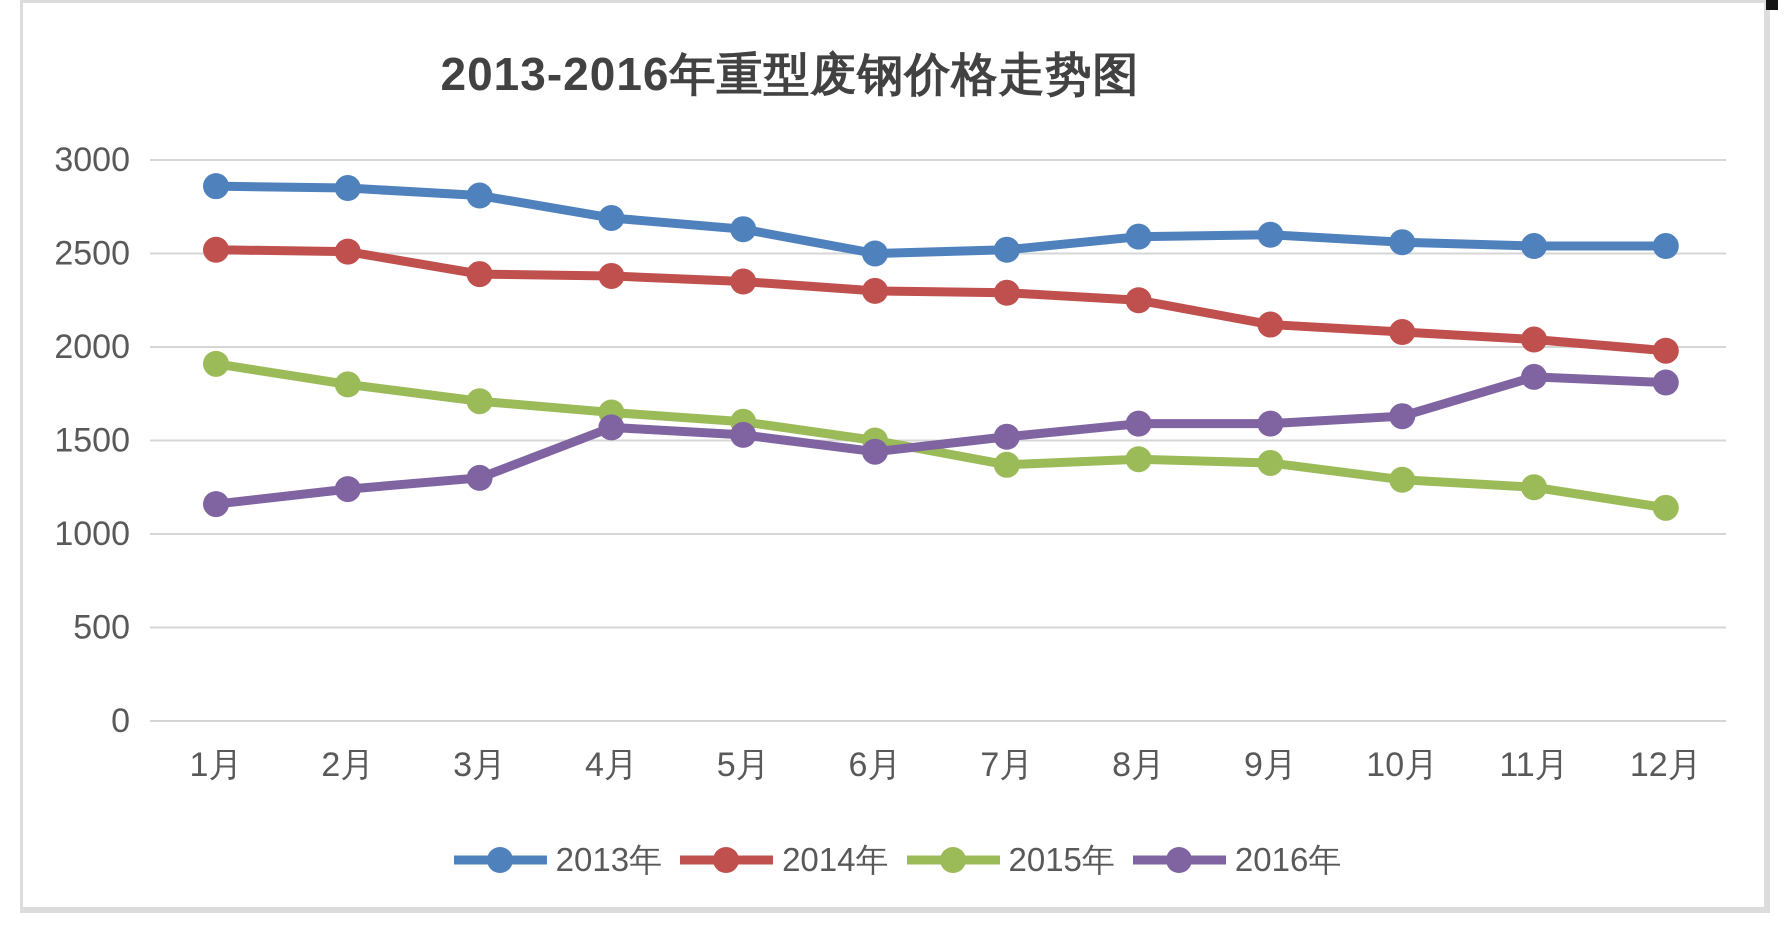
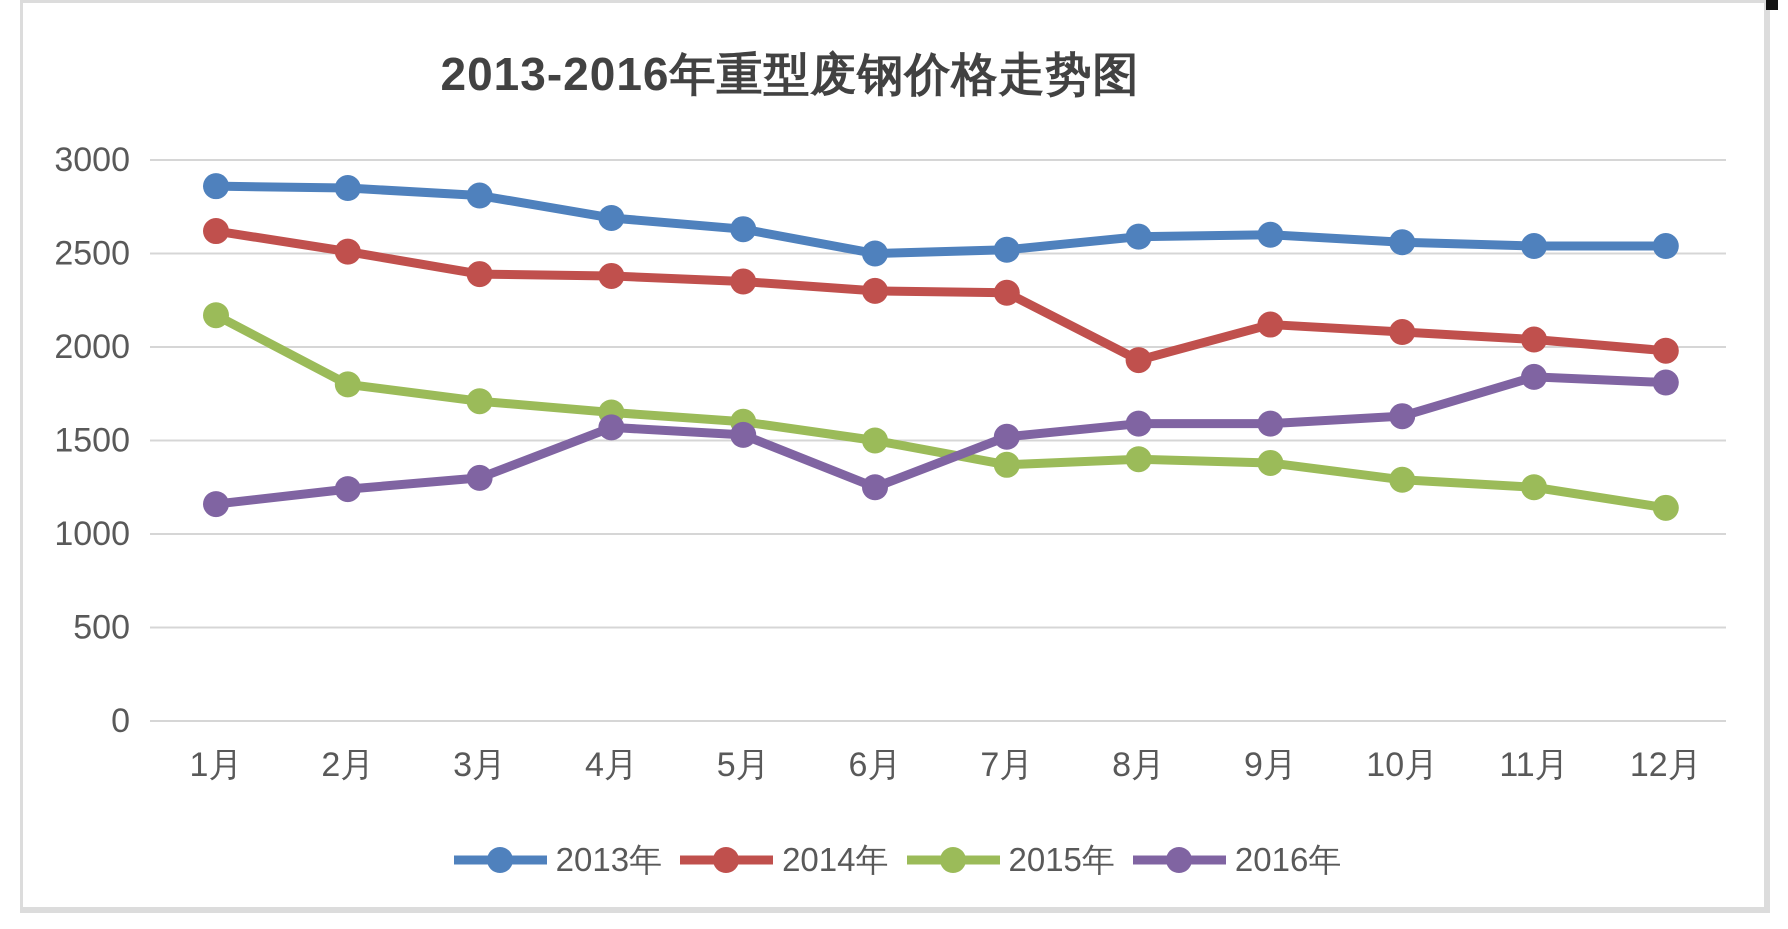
2014年/1月: 2520 -> 2620
2015年/1月: 1910 -> 2170
2016年/6月: 1440 -> 1250
2014年/8月: 2250 -> 1930
